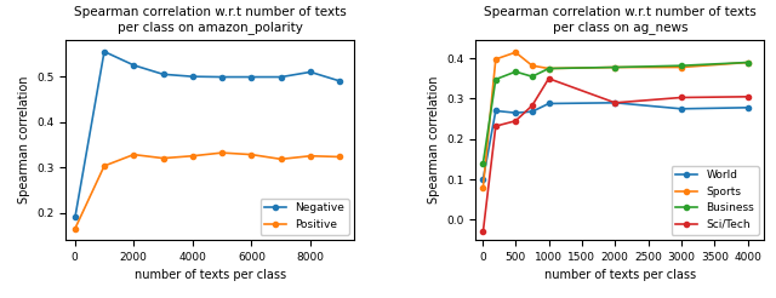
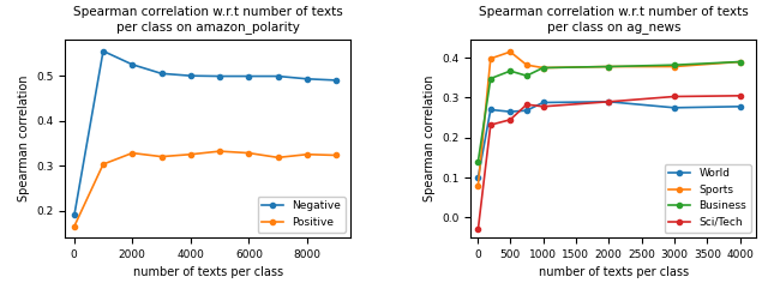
Negative/8000: 0.510 -> 0.493
Sci/Tech/1000: 0.350 -> 0.278
